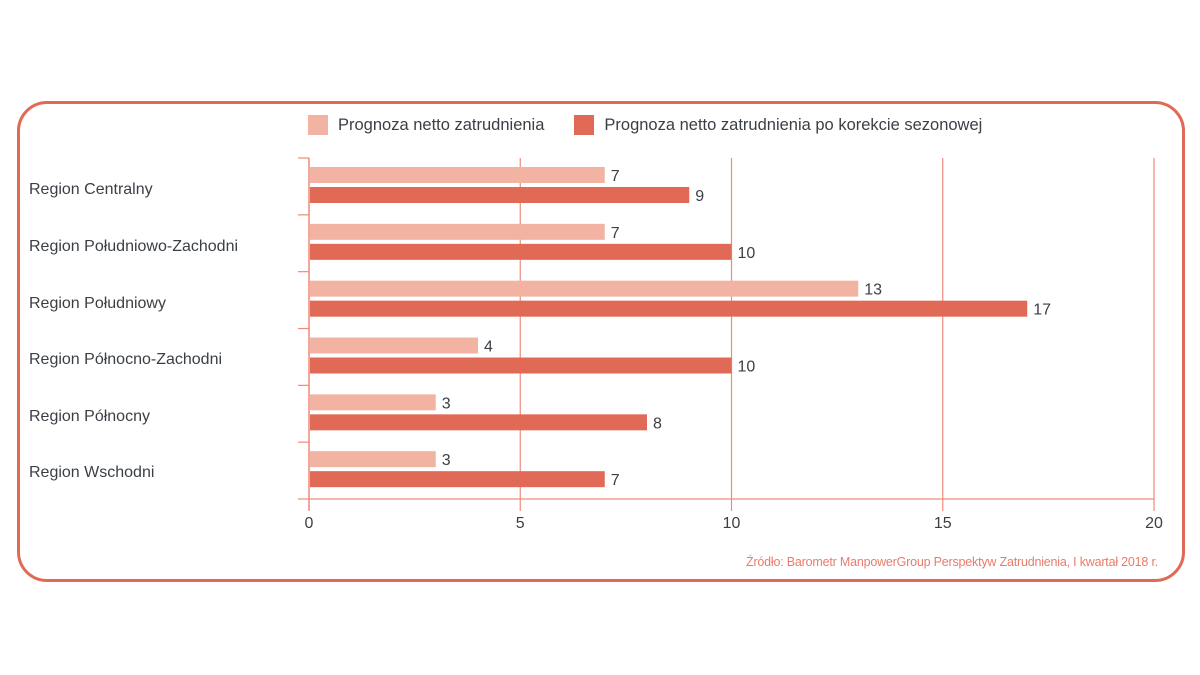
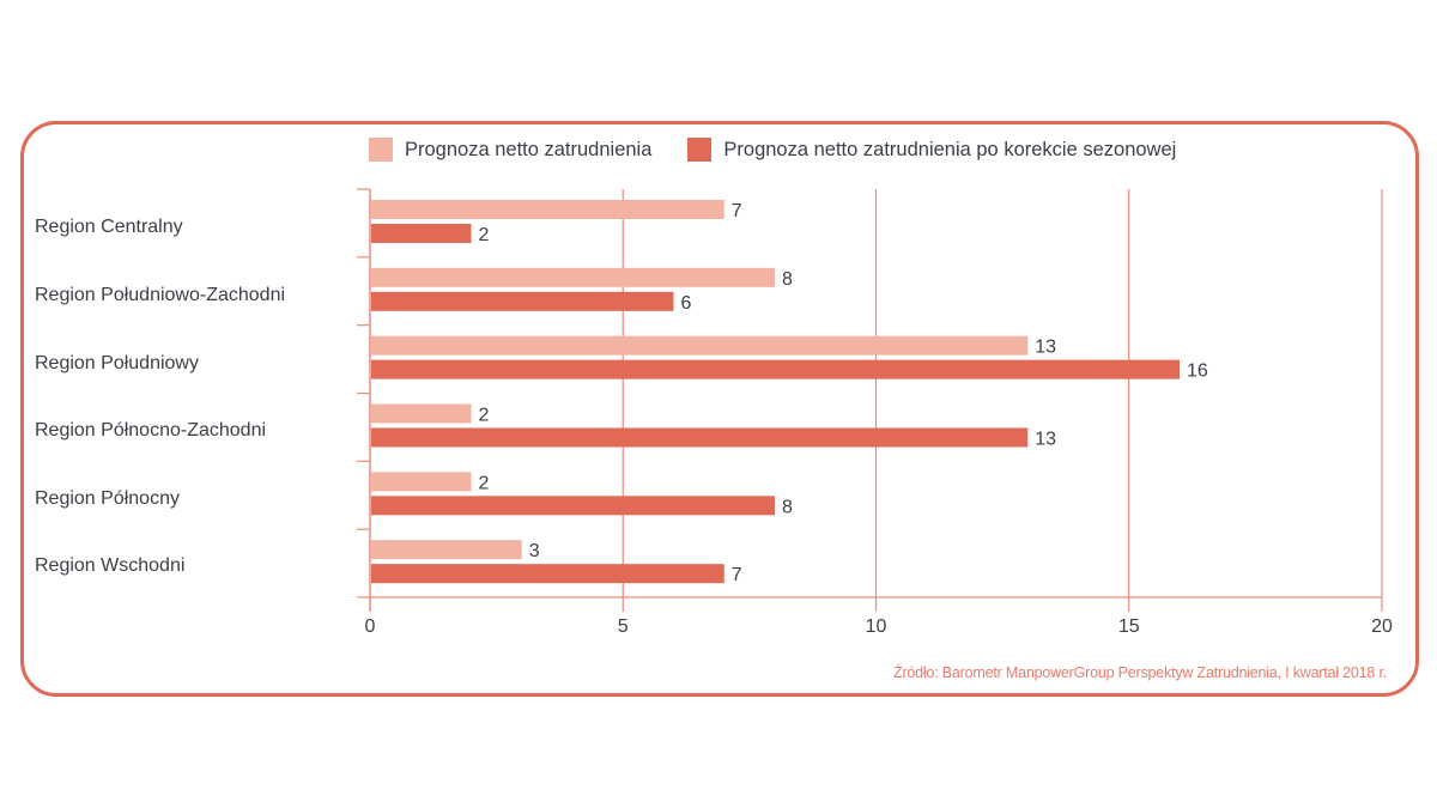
Prognoza netto zatrudnienia po korekcie sezonowej/Region Centralny: 9 -> 2
Prognoza netto zatrudnienia/Region Południowo-Zachodni: 7 -> 8
Prognoza netto zatrudnienia po korekcie sezonowej/Region Południowo-Zachodni: 10 -> 6
Prognoza netto zatrudnienia po korekcie sezonowej/Region Południowy: 17 -> 16
Prognoza netto zatrudnienia/Region Północno-Zachodni: 4 -> 2
Prognoza netto zatrudnienia po korekcie sezonowej/Region Północno-Zachodni: 10 -> 13
Prognoza netto zatrudnienia/Region Północny: 3 -> 2
